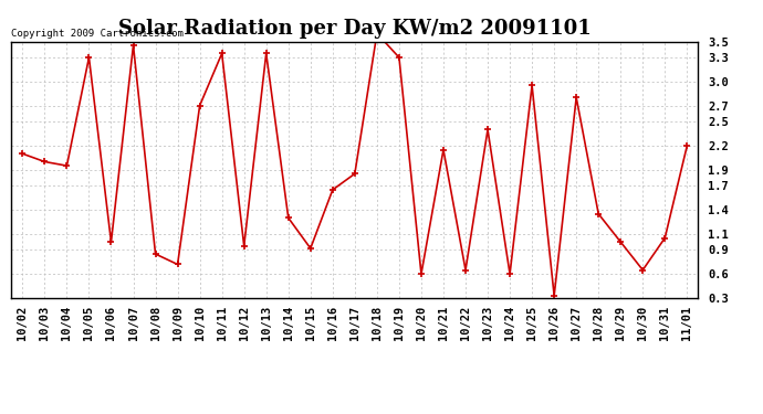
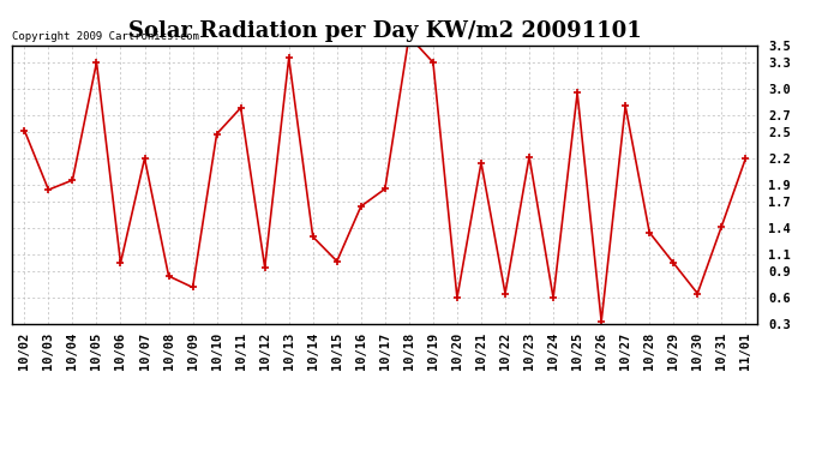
10/02: 2.10 -> 2.52
10/03: 2.00 -> 1.84
10/07: 3.45 -> 2.20
10/10: 2.70 -> 2.48
10/11: 3.35 -> 2.78
10/15: 0.92 -> 1.02
10/23: 2.40 -> 2.22
10/31: 1.05 -> 1.42
